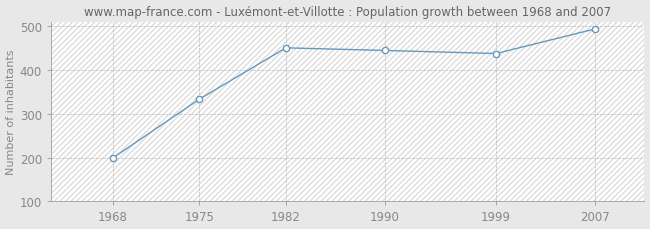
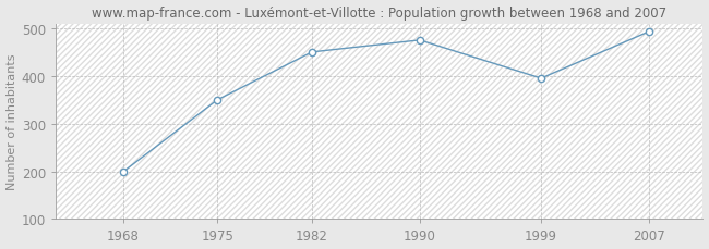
1975: 333 -> 350
1990: 444 -> 475
1999: 437 -> 395
